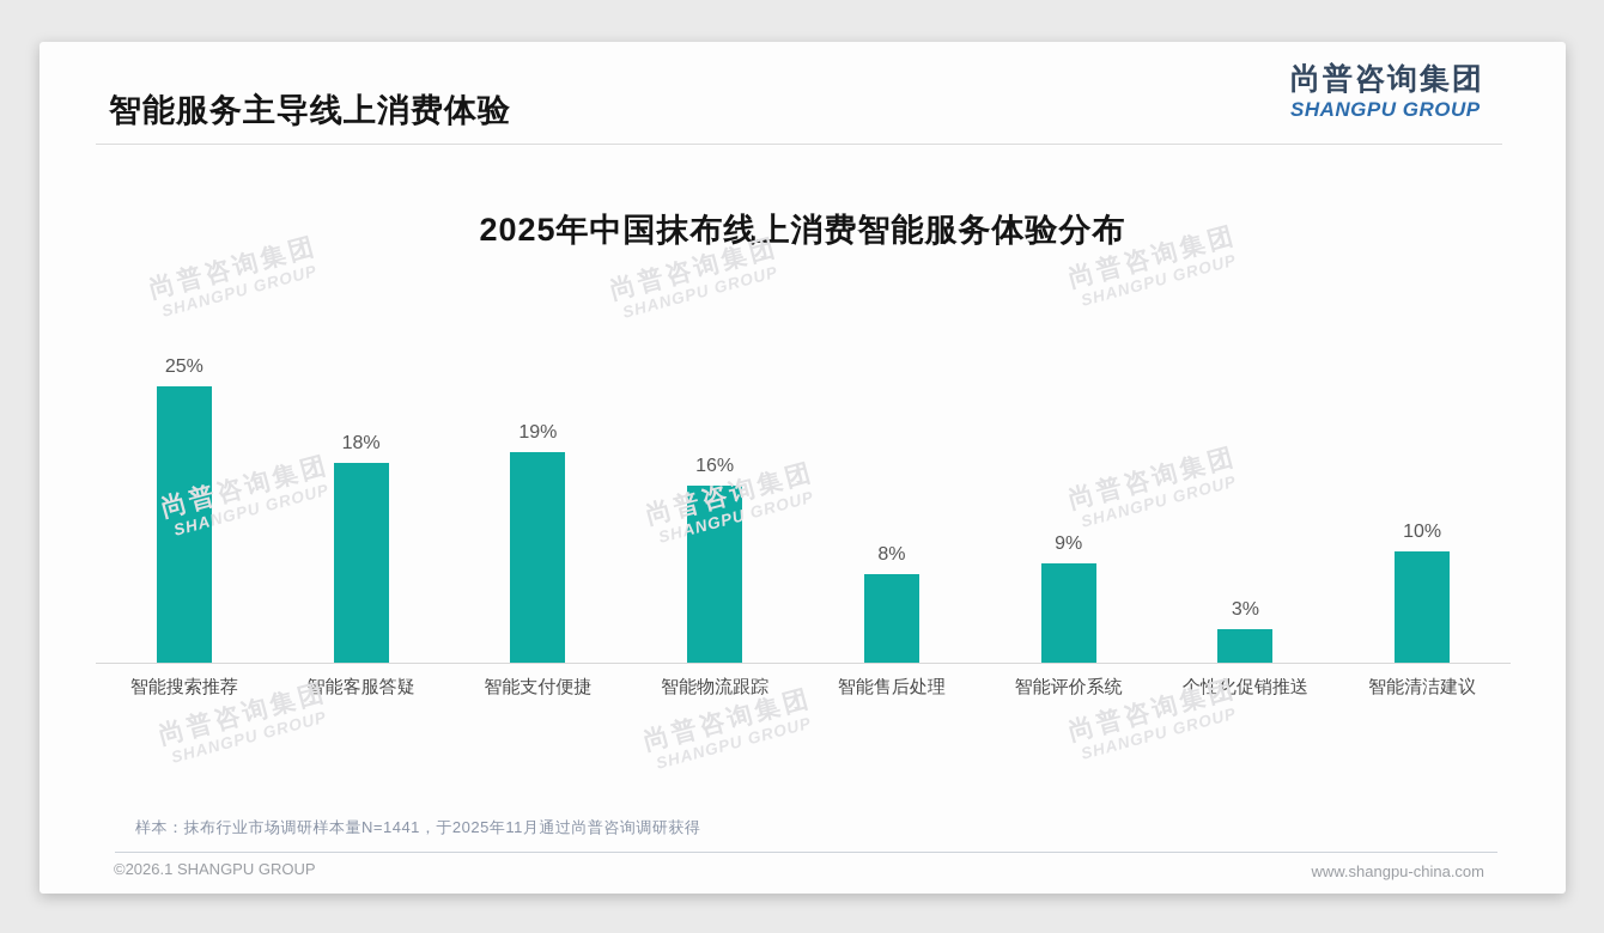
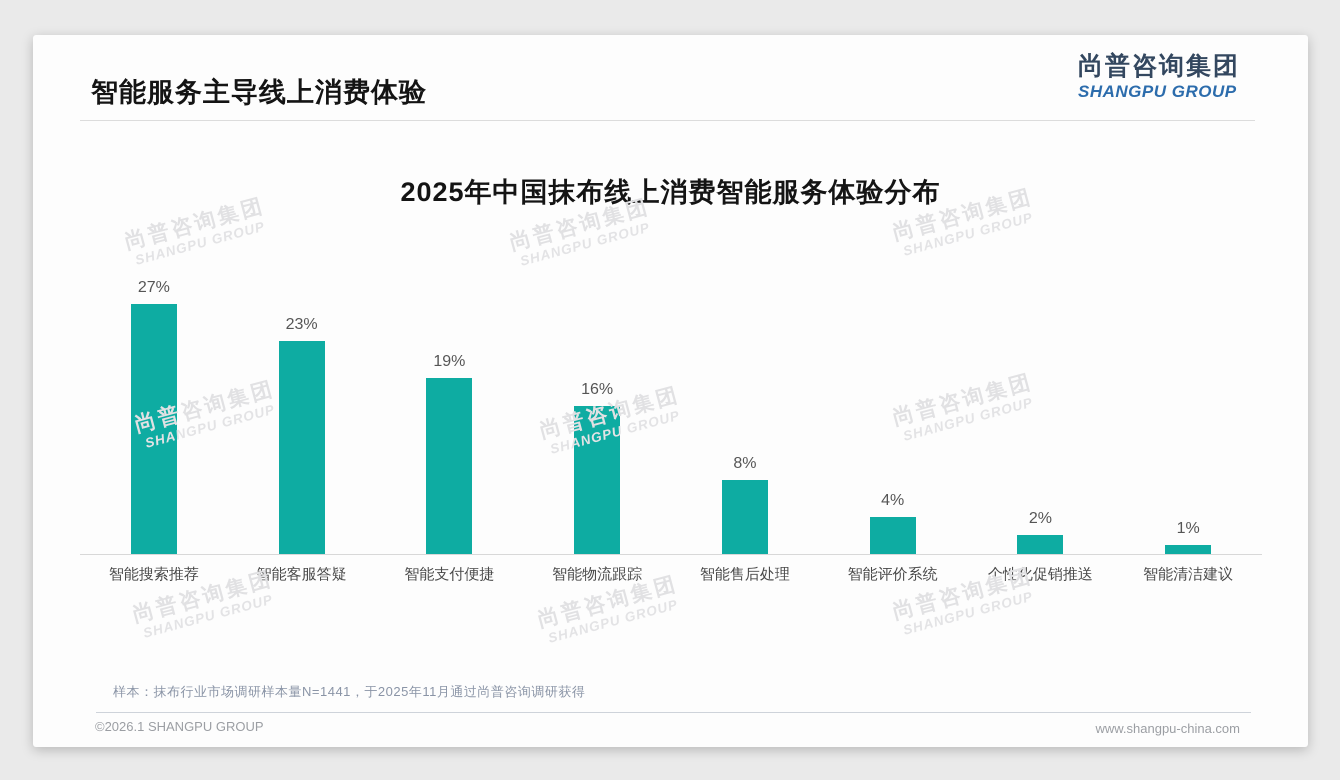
智能搜索推荐: 25% -> 27%
智能客服答疑: 18% -> 23%
智能评价系统: 9% -> 4%
个性化促销推送: 3% -> 2%
智能清洁建议: 10% -> 1%
